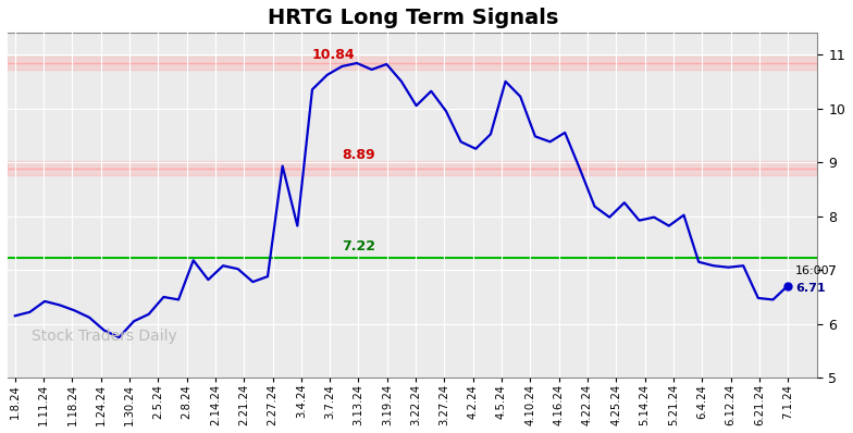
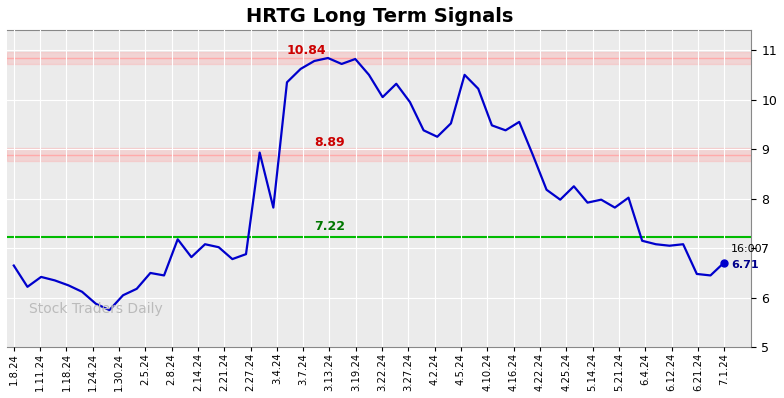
1.8.24: 6.15 -> 6.65
